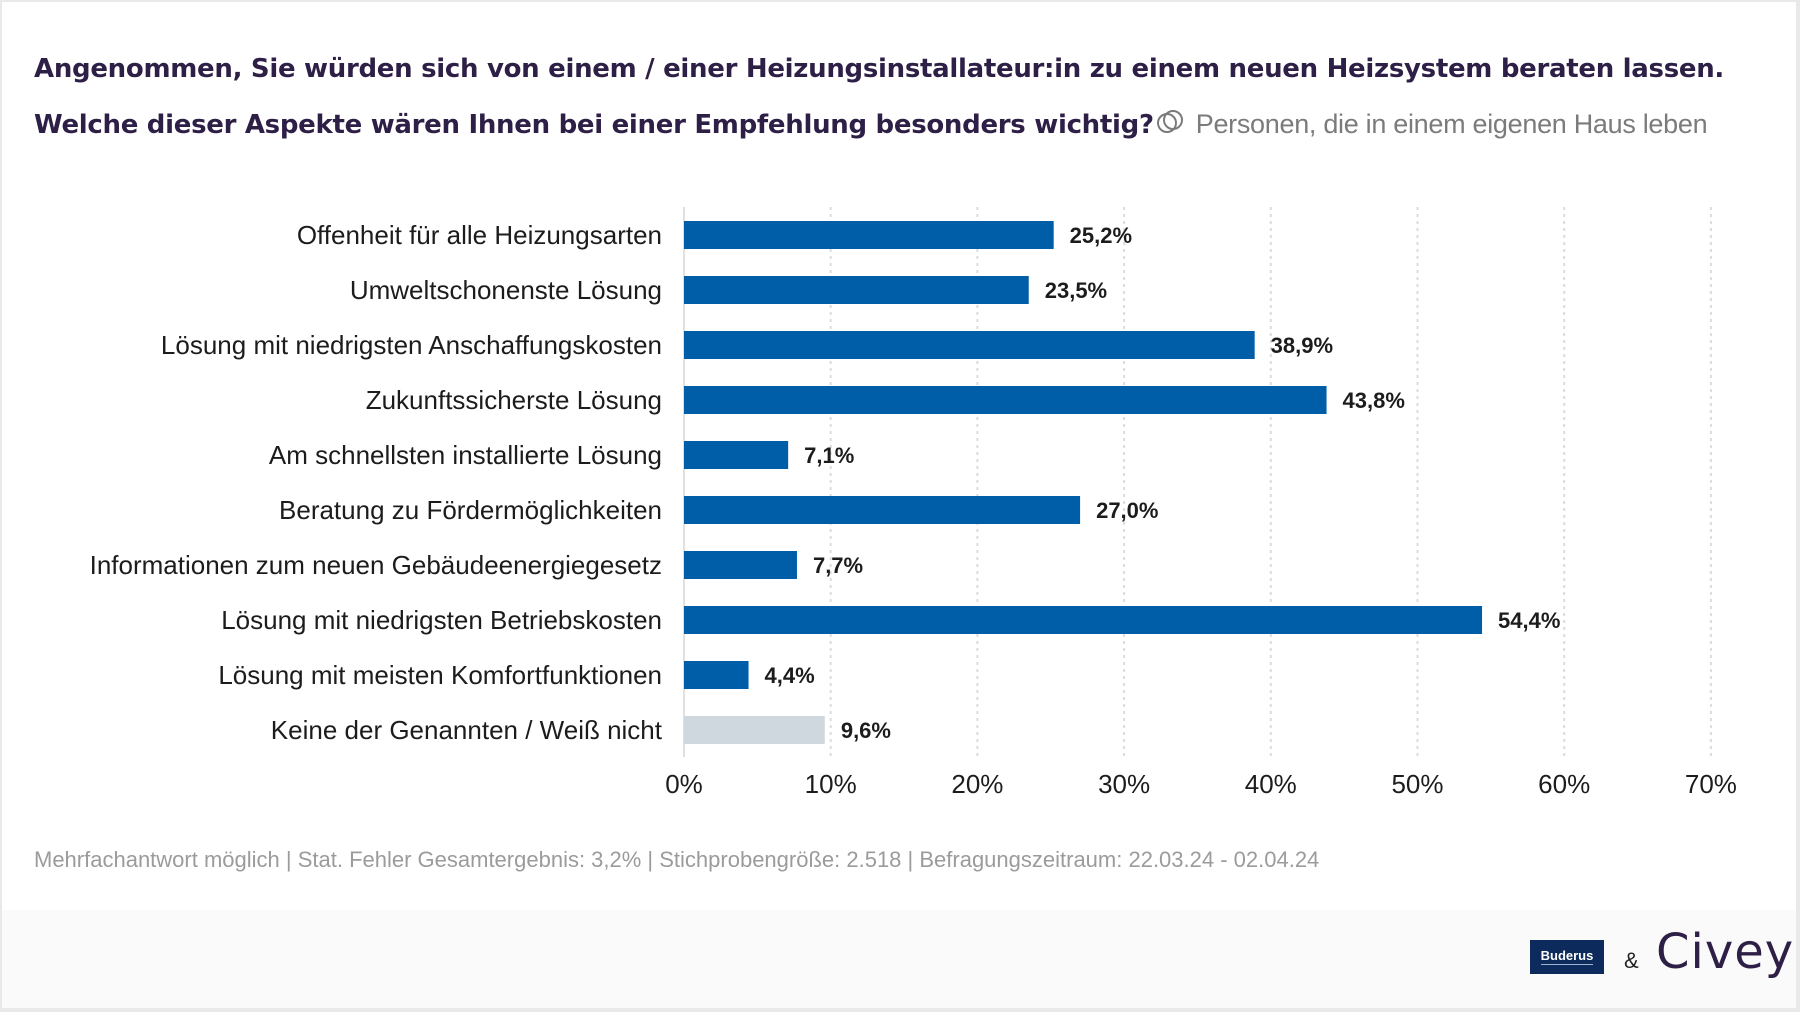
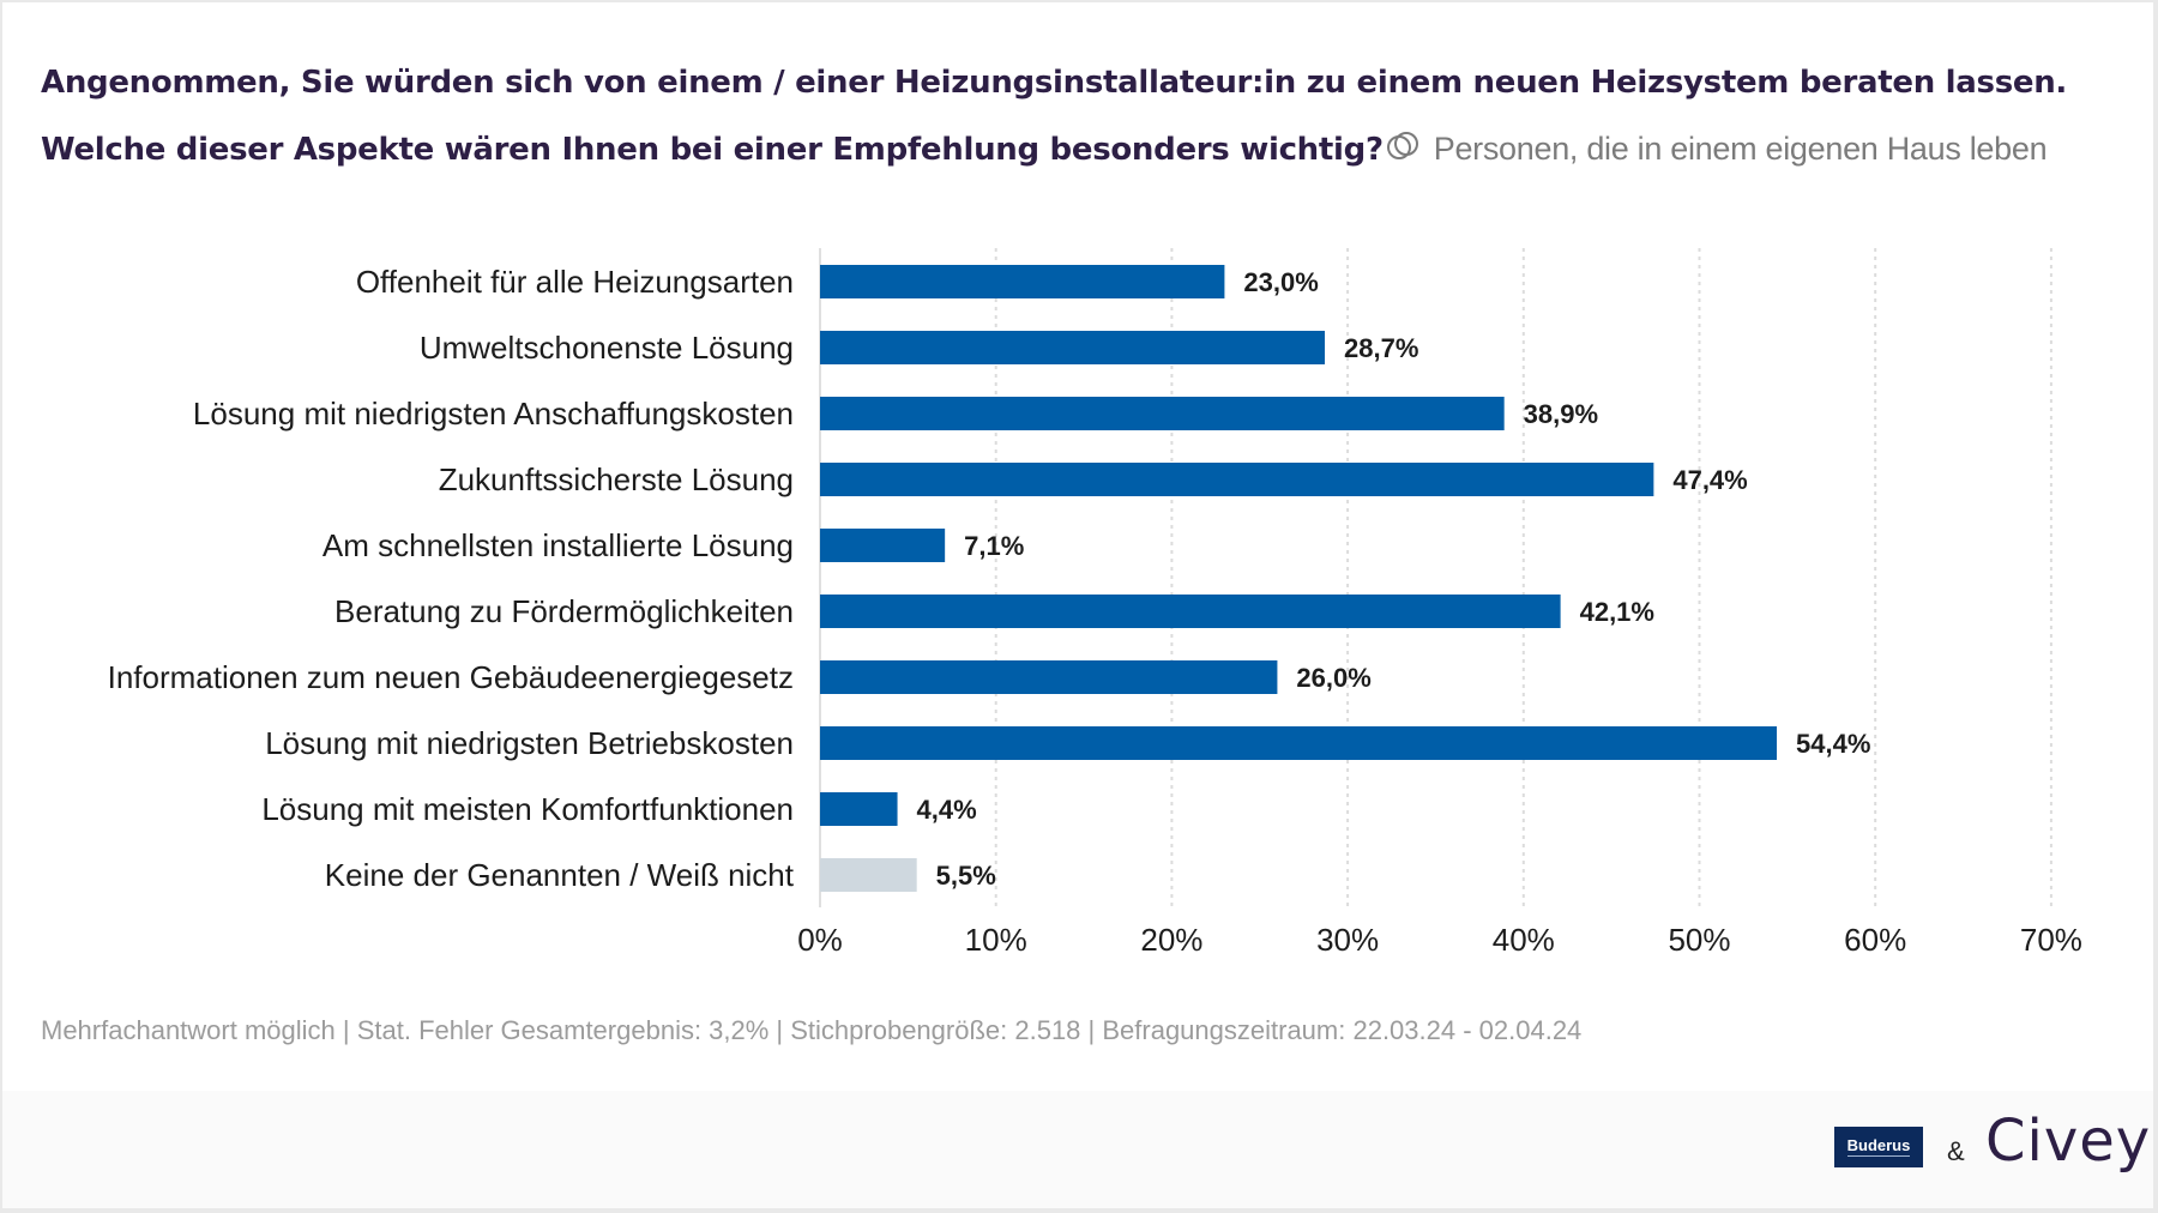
Offenheit für alle Heizungsarten: 25,2% -> 23,0%
Umweltschonenste Lösung: 23,5% -> 28,7%
Zukunftssicherste Lösung: 43,8% -> 47,4%
Beratung zu Fördermöglichkeiten: 27,0% -> 42,1%
Informationen zum neuen Gebäudeenergiegesetz: 7,7% -> 26,0%
Keine der Genannten / Weiß nicht: 9,6% -> 5,5%
